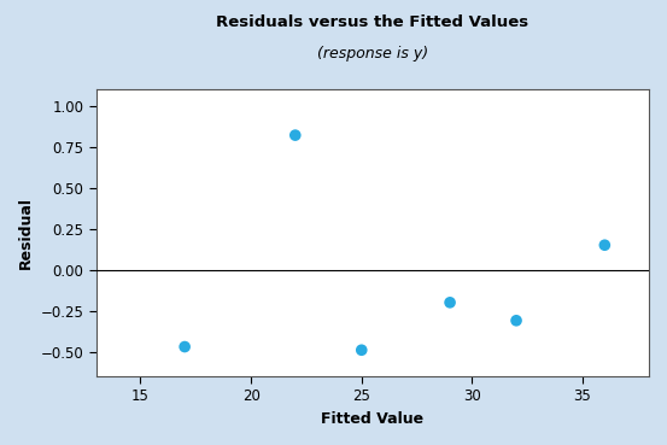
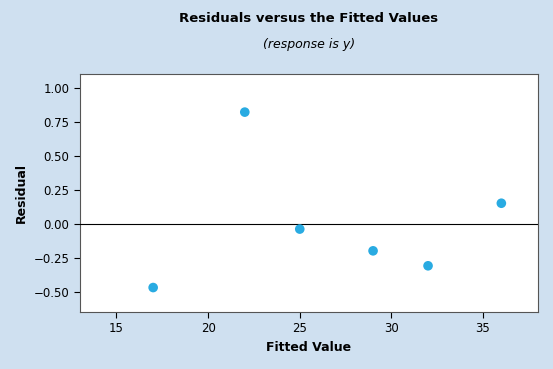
25: -0.49 -> -0.04
